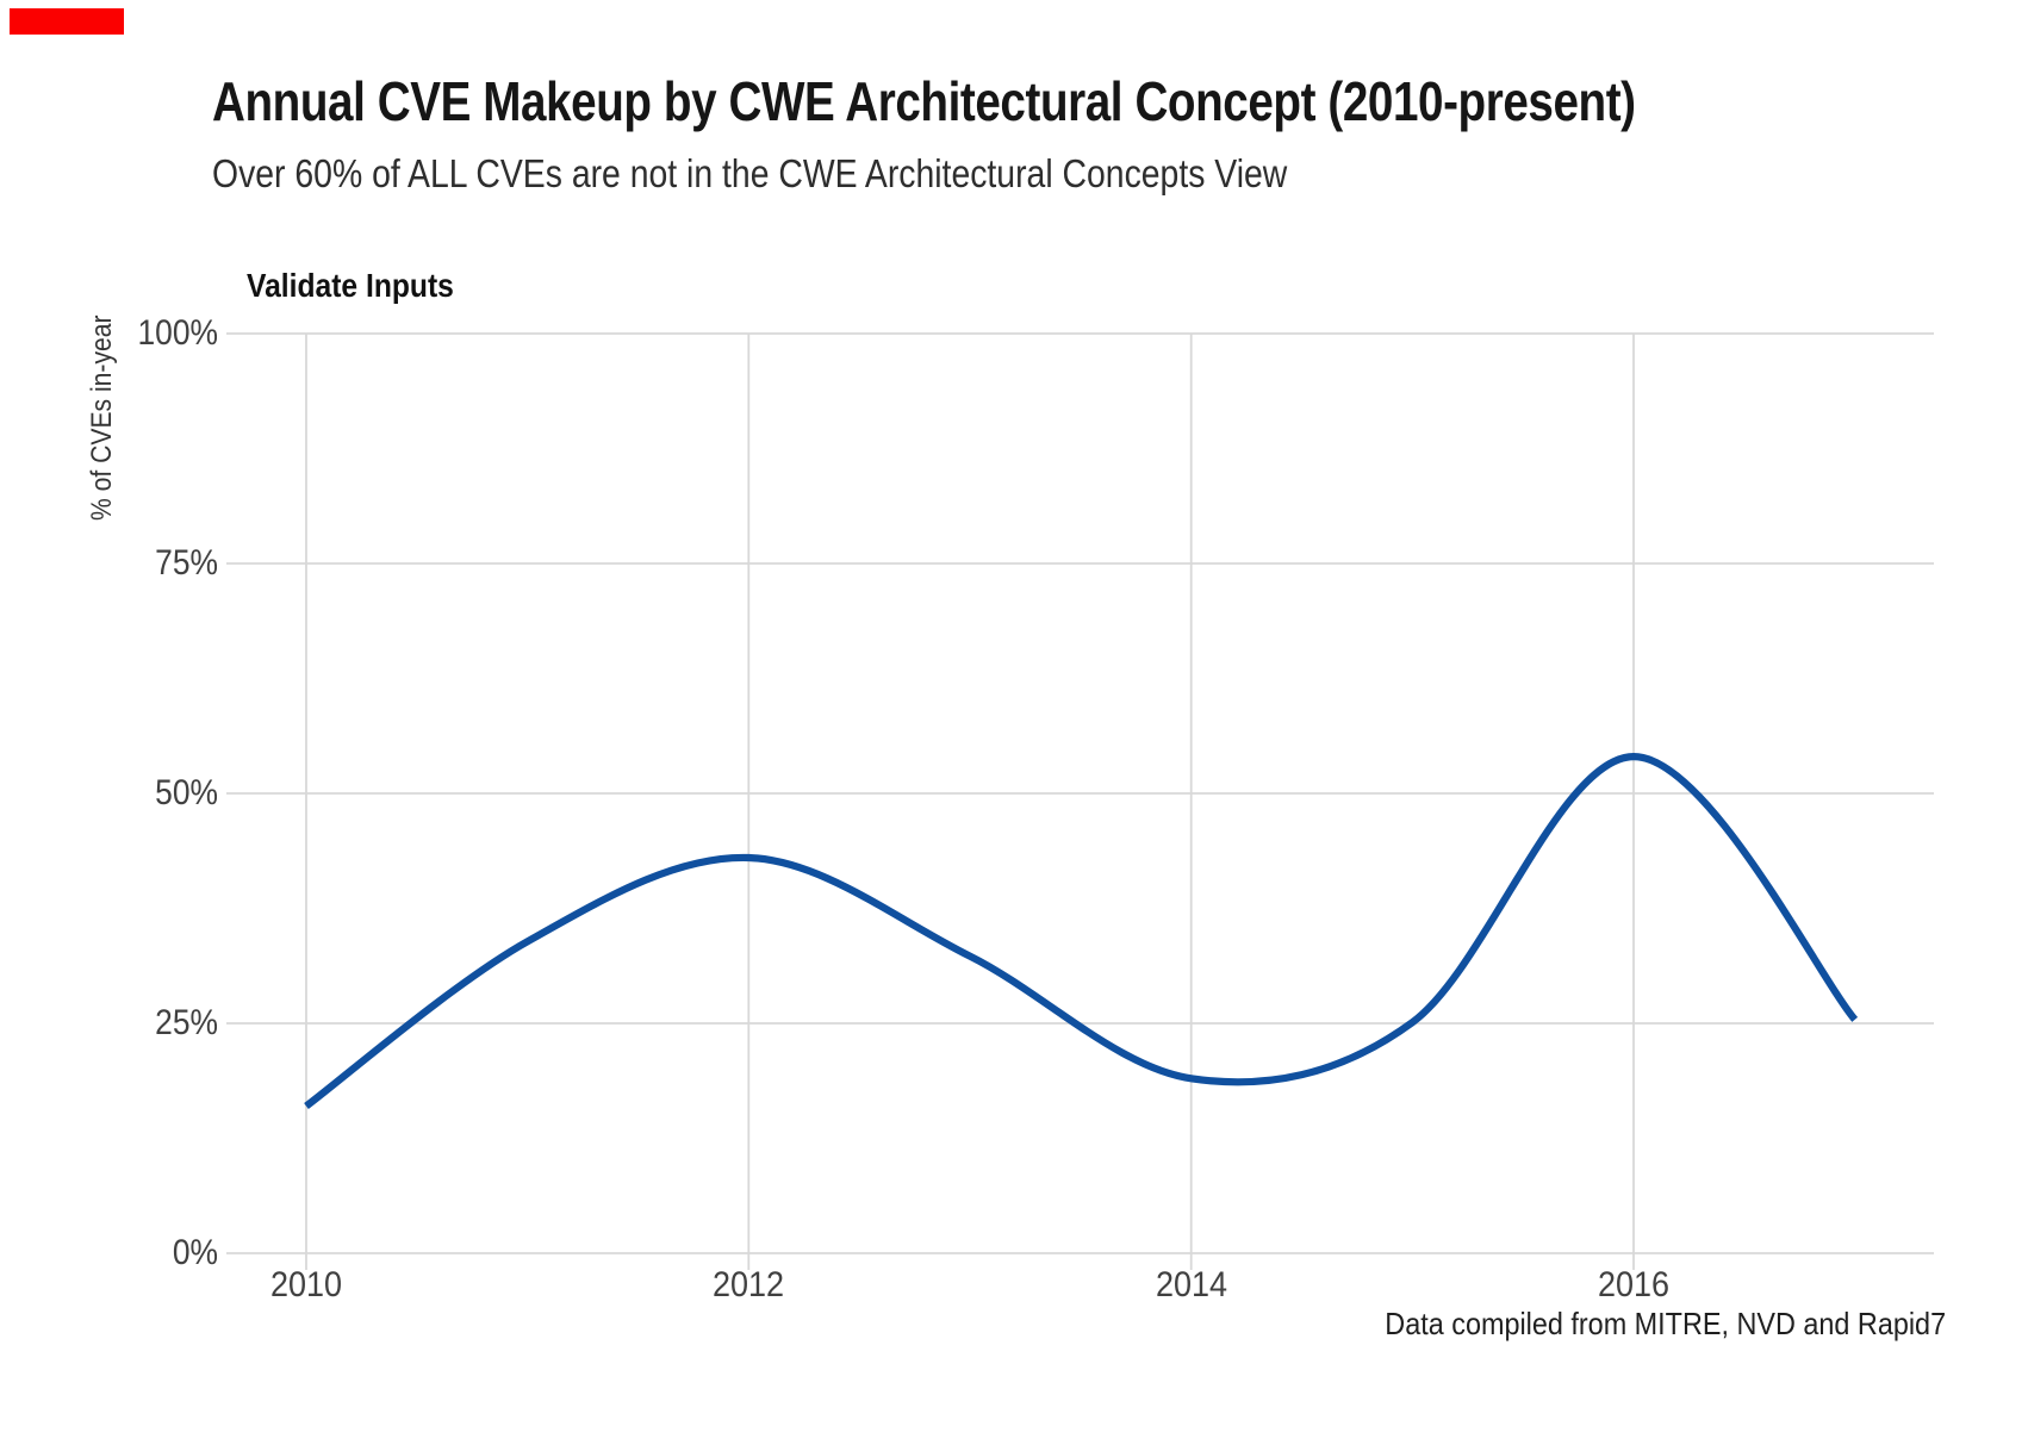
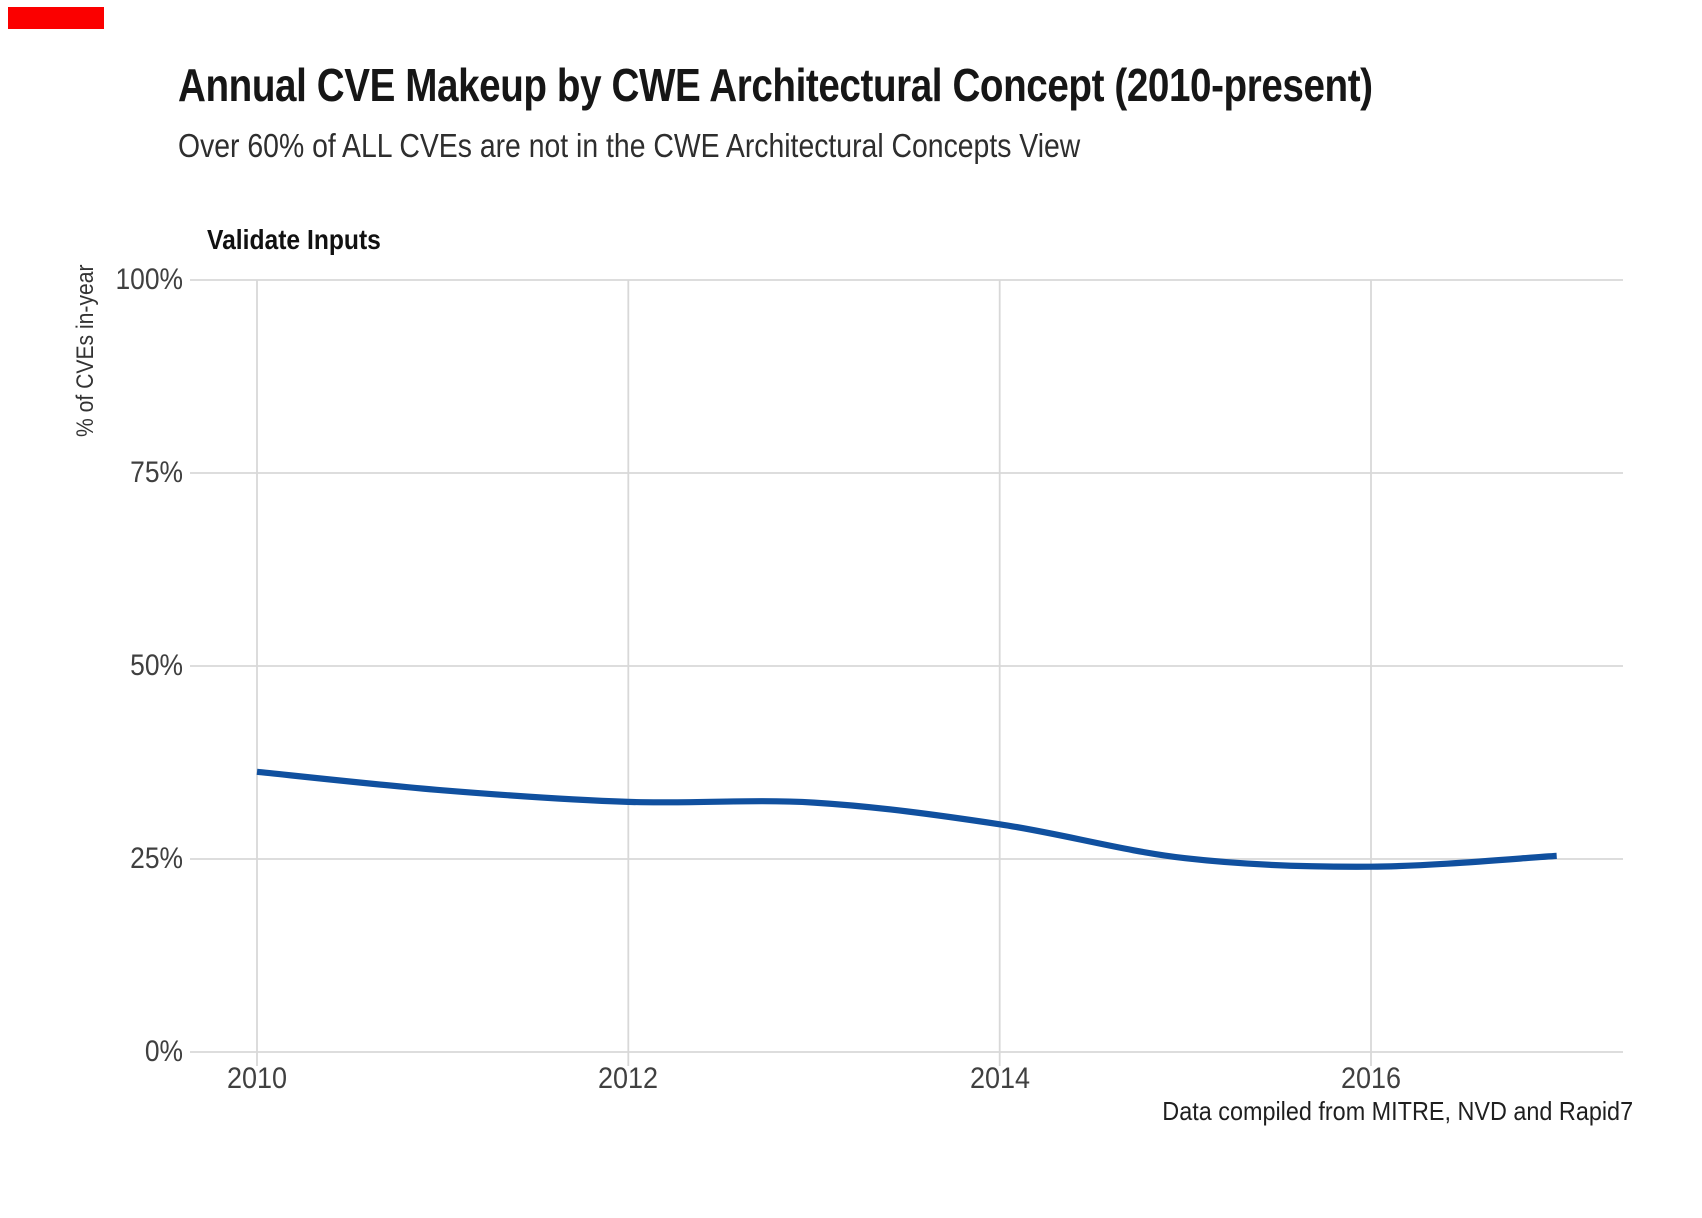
2010: 16% -> 36%
2012: 43% -> 32%
2014: 19% -> 30%
2016: 54% -> 24%
